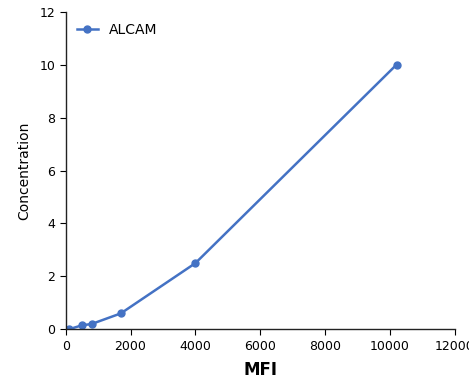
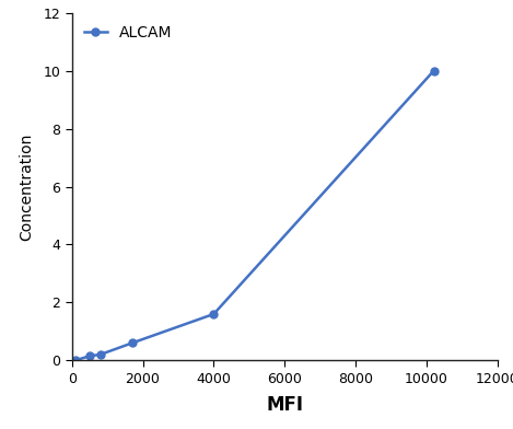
4000: 2.50 -> 1.60
